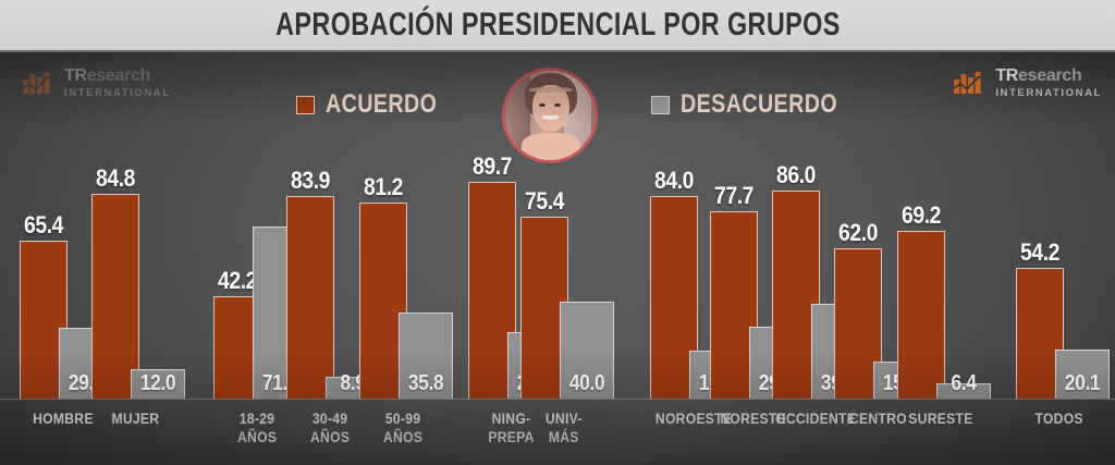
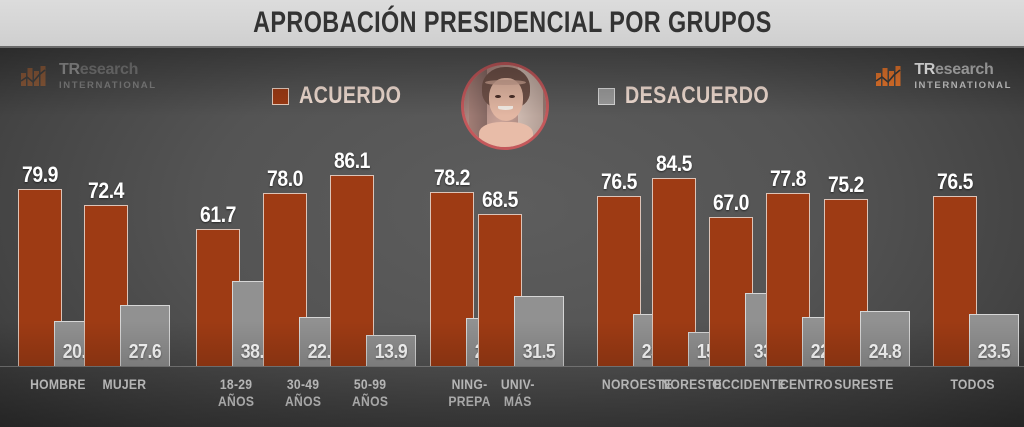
ACUERDO/HOMBRE: 65.4 -> 79.9
DESACUERDO/HOMBRE: 29.4 -> 20.1
ACUERDO/MUJER: 84.8 -> 72.4
DESACUERDO/MUJER: 12.0 -> 27.6
ACUERDO/18-29 AÑOS: 42.2 -> 61.7
DESACUERDO/18-29 AÑOS: 71.2 -> 38.3
ACUERDO/30-49 AÑOS: 83.9 -> 78.0
DESACUERDO/30-49 AÑOS: 8.9 -> 22.0
ACUERDO/50-99 AÑOS: 81.2 -> 86.1
DESACUERDO/50-99 AÑOS: 35.8 -> 13.9
ACUERDO/NING- PREPA: 89.7 -> 78.2
DESACUERDO/NING- PREPA: 27.3 -> 21.8
ACUERDO/UNIV- MÁS: 75.4 -> 68.5
DESACUERDO/UNIV- MÁS: 40.0 -> 31.5
ACUERDO/NOROESTE: 84.0 -> 76.5
DESACUERDO/NOROESTE: 19.7 -> 23.5
ACUERDO/NORESTE: 77.7 -> 84.5
DESACUERDO/NORESTE: 29.9 -> 15.5
ACUERDO/OCCIDENTE: 86.0 -> 67.0
DESACUERDO/OCCIDENTE: 39.4 -> 33.0
ACUERDO/CENTRO: 62.0 -> 77.8
DESACUERDO/CENTRO: 15.3 -> 22.2
ACUERDO/SURESTE: 69.2 -> 75.2
DESACUERDO/SURESTE: 6.4 -> 24.8
ACUERDO/TODOS: 54.2 -> 76.5
DESACUERDO/TODOS: 20.1 -> 23.5
